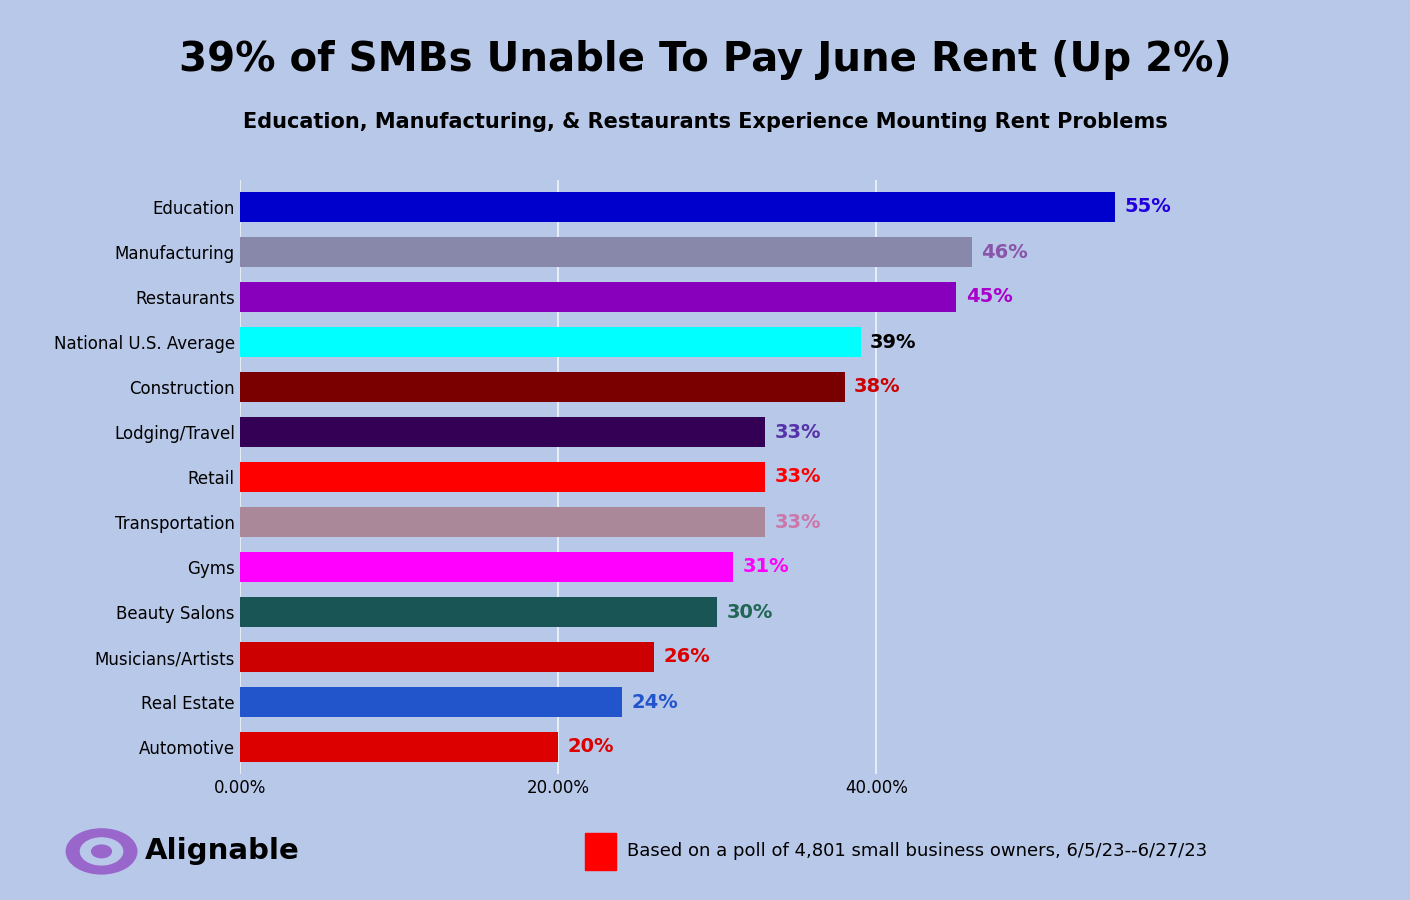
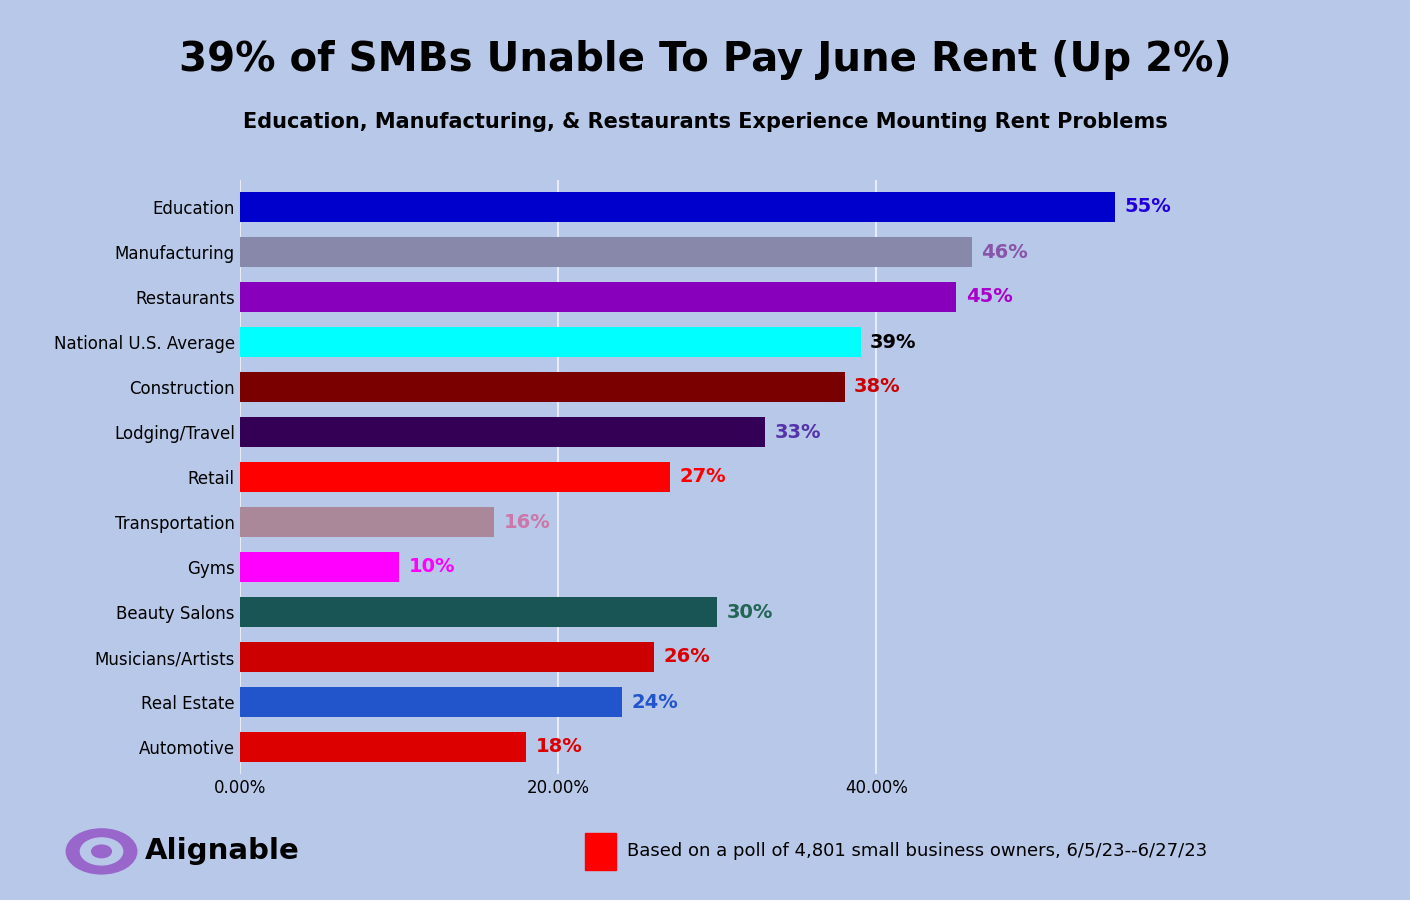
Retail: 33% -> 27%
Transportation: 33% -> 16%
Gyms: 31% -> 10%
Automotive: 20% -> 18%
